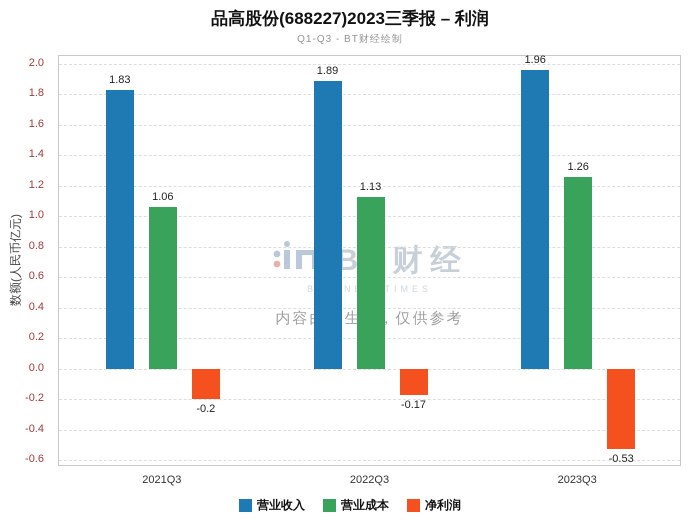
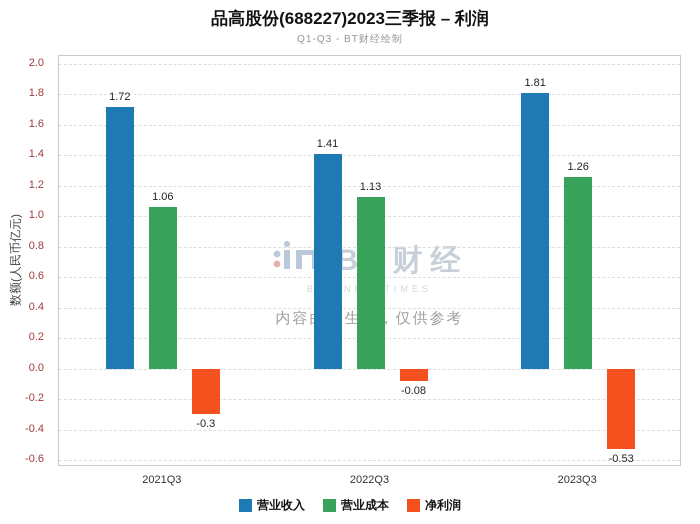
营业收入/2021Q3: 1.83 -> 1.72
净利润/2021Q3: -0.2 -> -0.3
营业收入/2022Q3: 1.89 -> 1.41
净利润/2022Q3: -0.17 -> -0.08
营业收入/2023Q3: 1.96 -> 1.81
